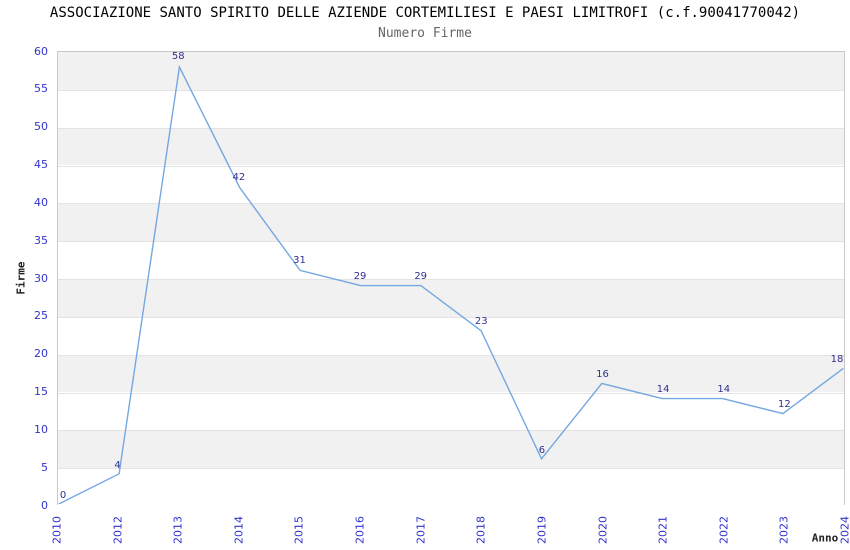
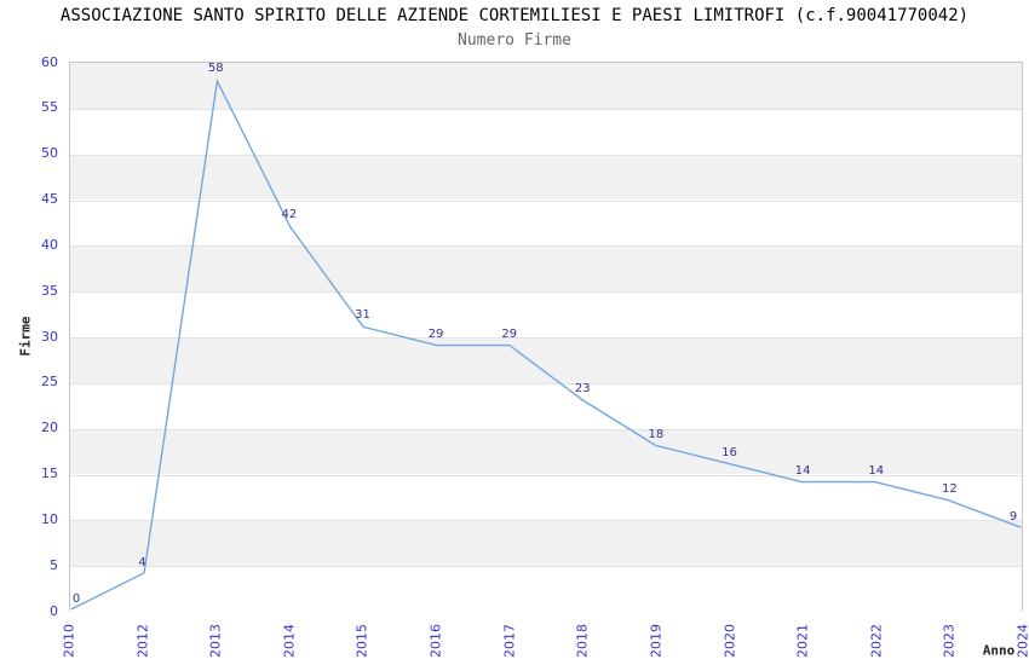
2019: 6 -> 18
2024: 18 -> 9
